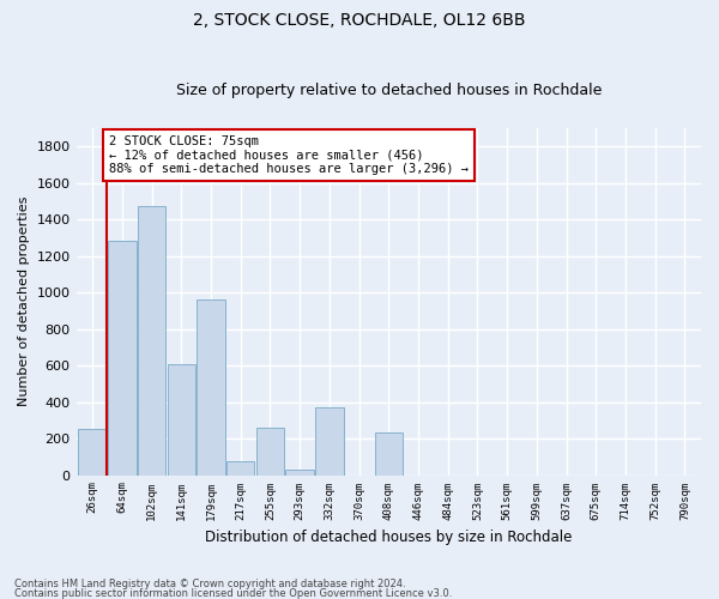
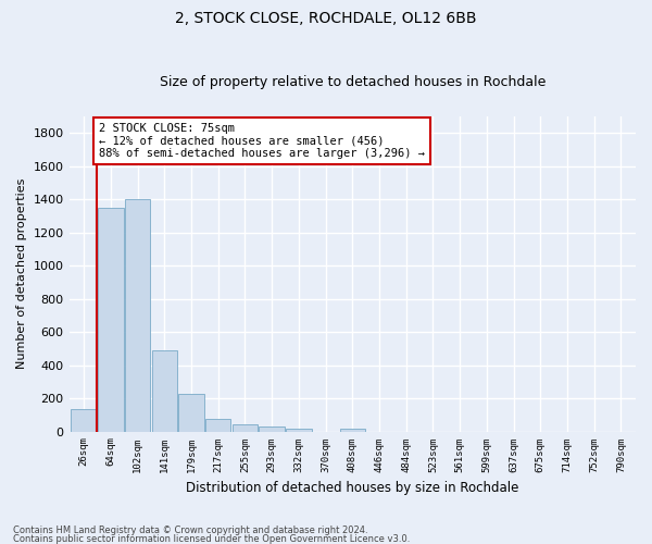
26sqm: 250 -> 140
64sqm: 1280 -> 1340
102sqm: 1470 -> 1400
141sqm: 610 -> 490
179sqm: 960 -> 220
255sqm: 260 -> 40
332sqm: 370 -> 20
408sqm: 230 -> 20
